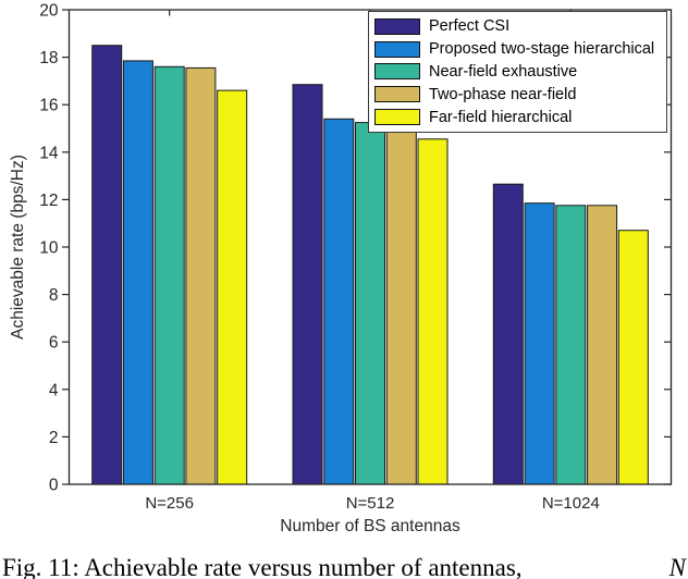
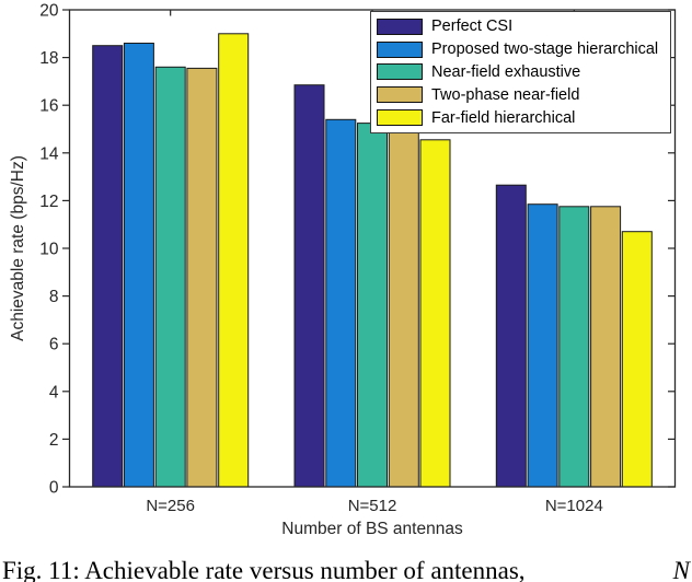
Proposed two-stage hierarchical/N=256: 17.9 -> 18.6
Far-field hierarchical/N=256: 16.6 -> 19.0
